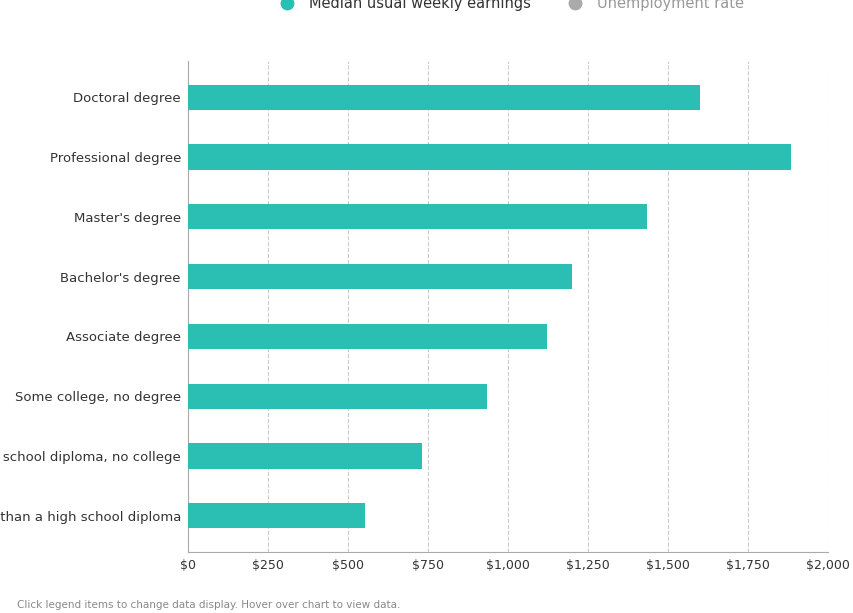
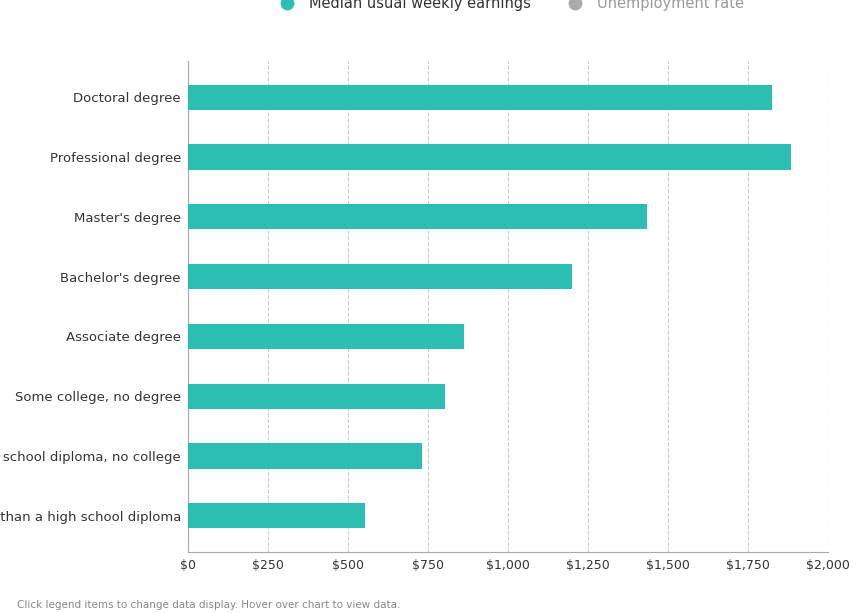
Doctoral degree: $1,600 -> $1,825
Associate degree: $1,120 -> $862
Some college, no degree: $935 -> $802
